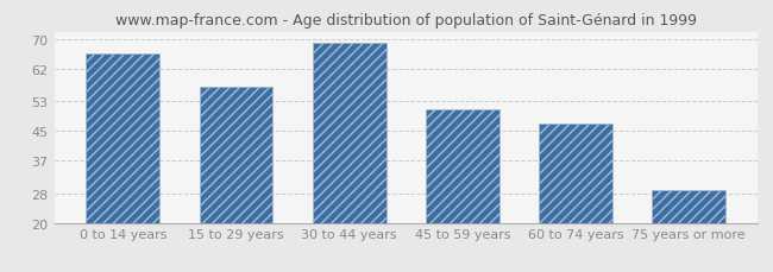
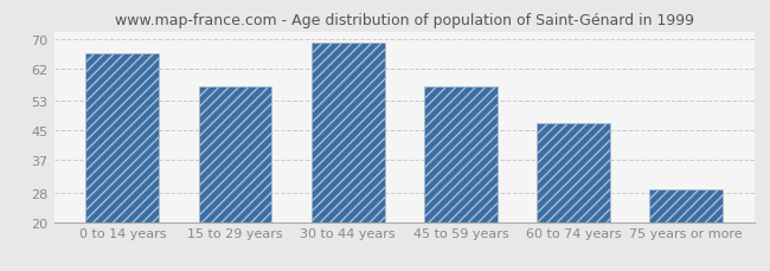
45 to 59 years: 51 -> 57
